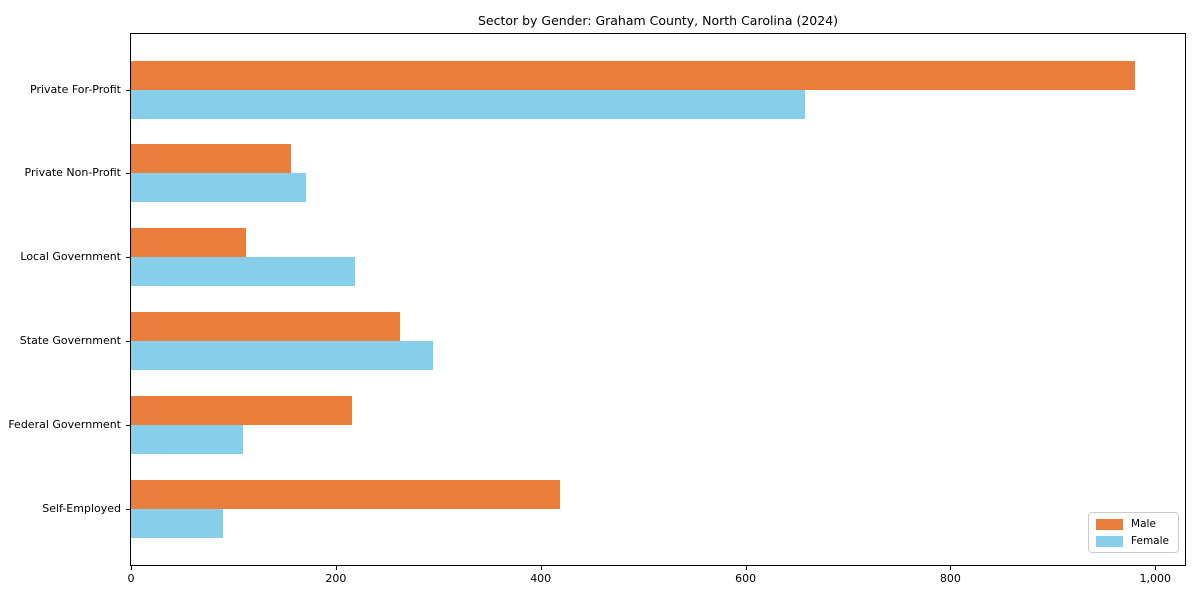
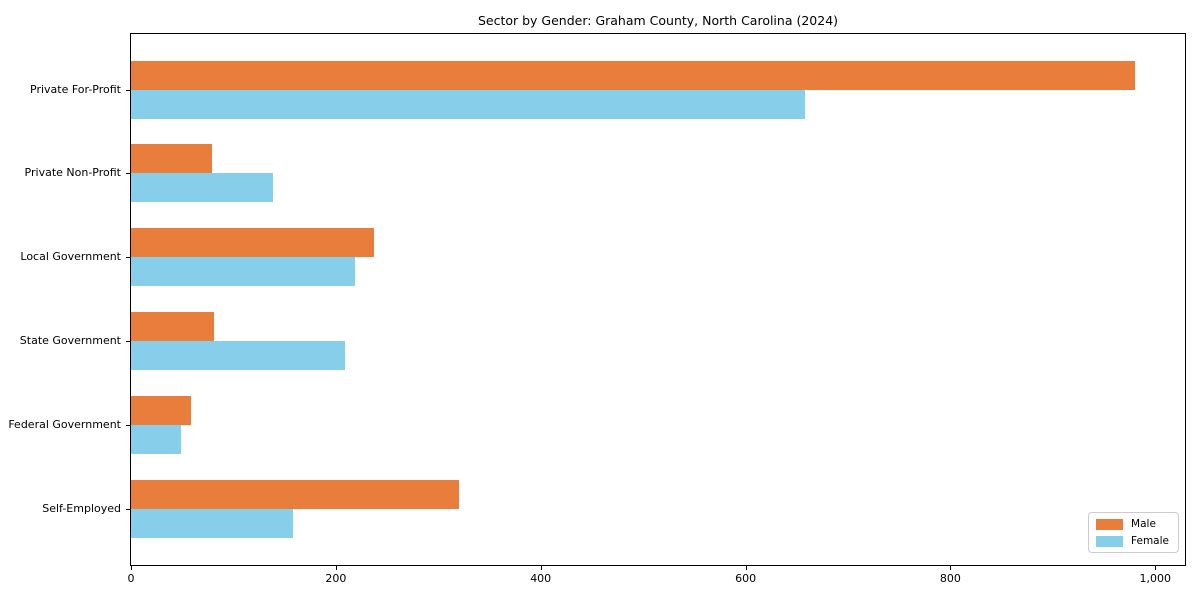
Male/Private Non-Profit: 156 -> 79
Female/Private Non-Profit: 171 -> 139
Male/Local Government: 112 -> 237
Male/State Government: 263 -> 81
Female/State Government: 295 -> 209
Male/Federal Government: 216 -> 59
Female/Federal Government: 109 -> 49
Male/Self-Employed: 419 -> 320
Female/Self-Employed: 90 -> 158
